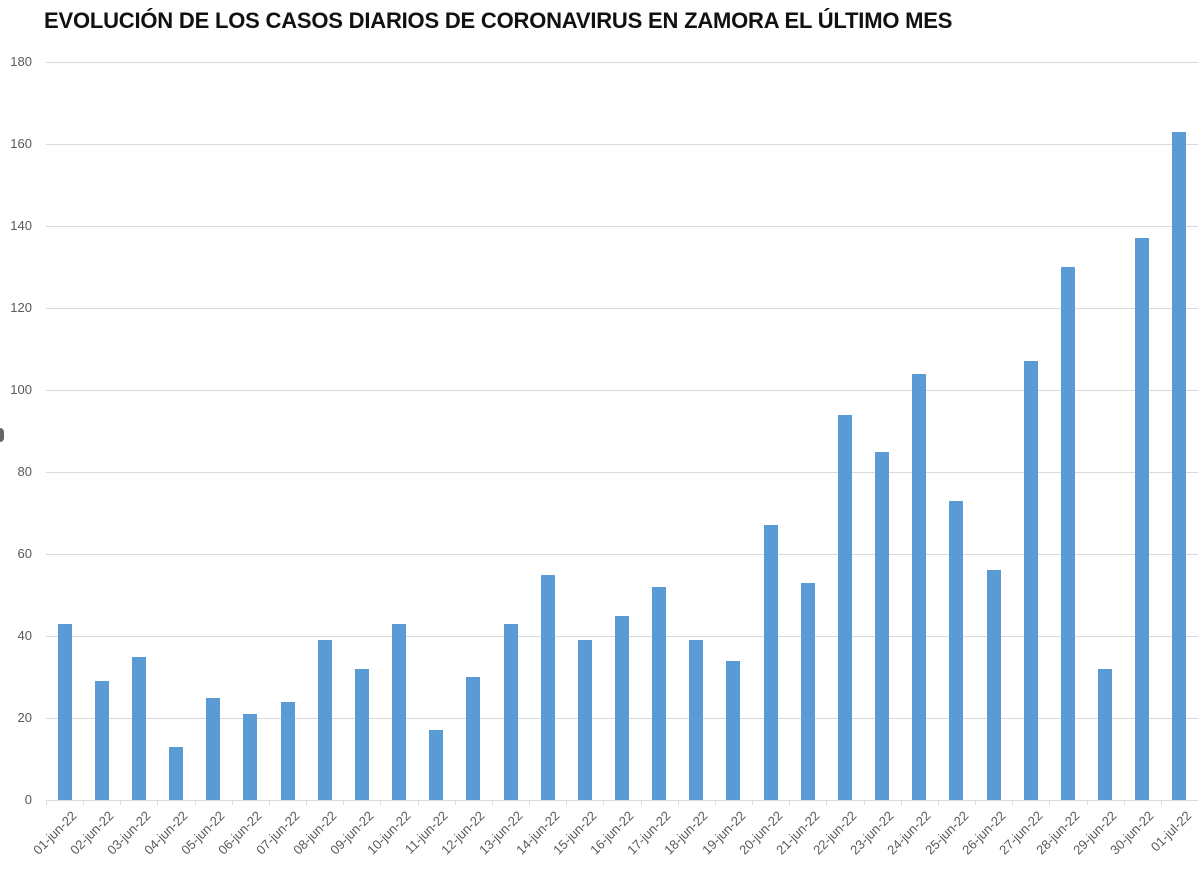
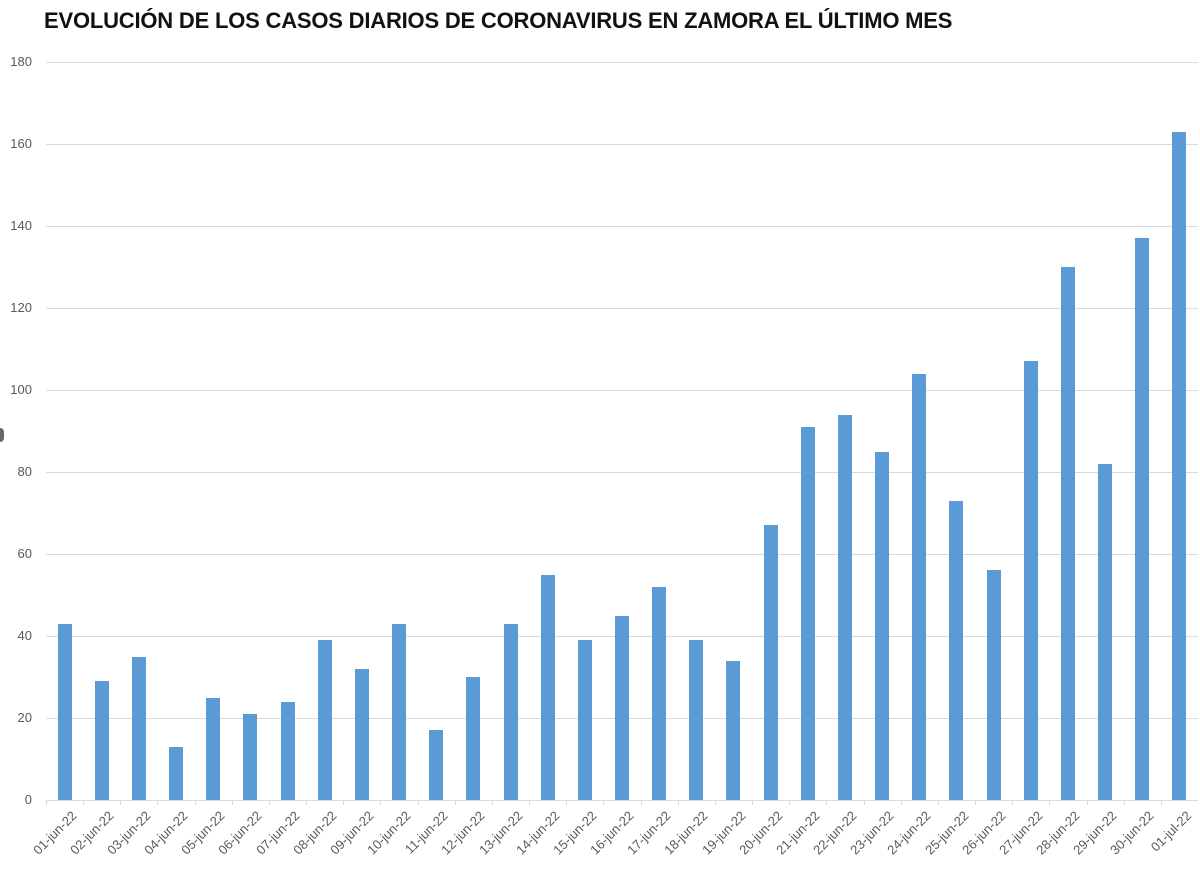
21-jun-22: 53 -> 91
29-jun-22: 32 -> 82
